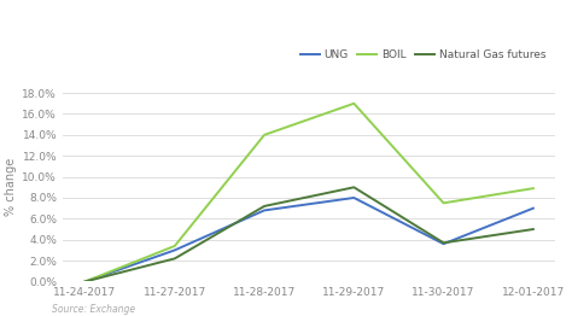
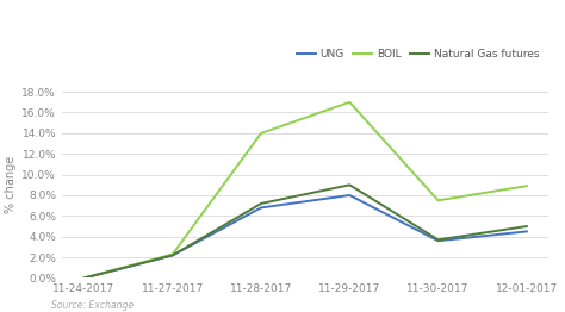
UNG/11-27-2017: 3.0% -> 2.2%
BOIL/11-27-2017: 3.4% -> 2.3%
UNG/12-01-2017: 7.0% -> 4.5%
